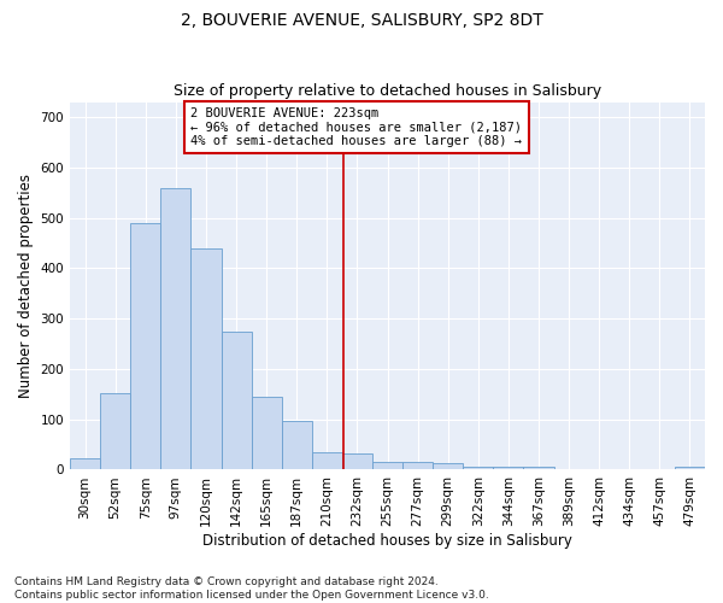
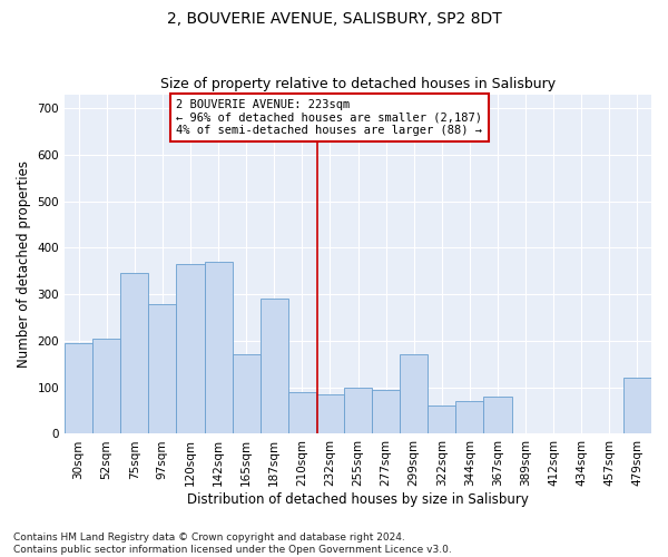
30sqm: 22 -> 195
52sqm: 153 -> 205
75sqm: 490 -> 345
97sqm: 558 -> 280
120sqm: 440 -> 365
142sqm: 275 -> 370
165sqm: 145 -> 170
187sqm: 98 -> 290
210sqm: 35 -> 90
232sqm: 32 -> 85
255sqm: 15 -> 100
277sqm: 15 -> 95
299sqm: 12 -> 170
322sqm: 7 -> 60
344sqm: 5 -> 70
367sqm: 5 -> 80
479sqm: 7 -> 120
